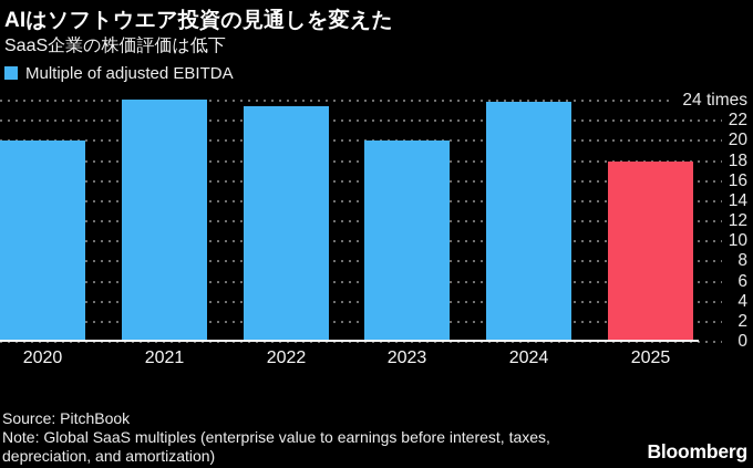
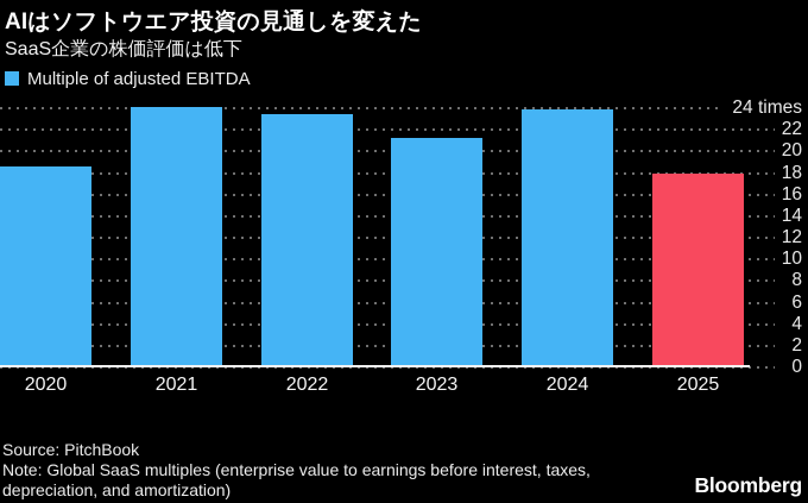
2020: 20 -> 19
2023: 20 -> 21
